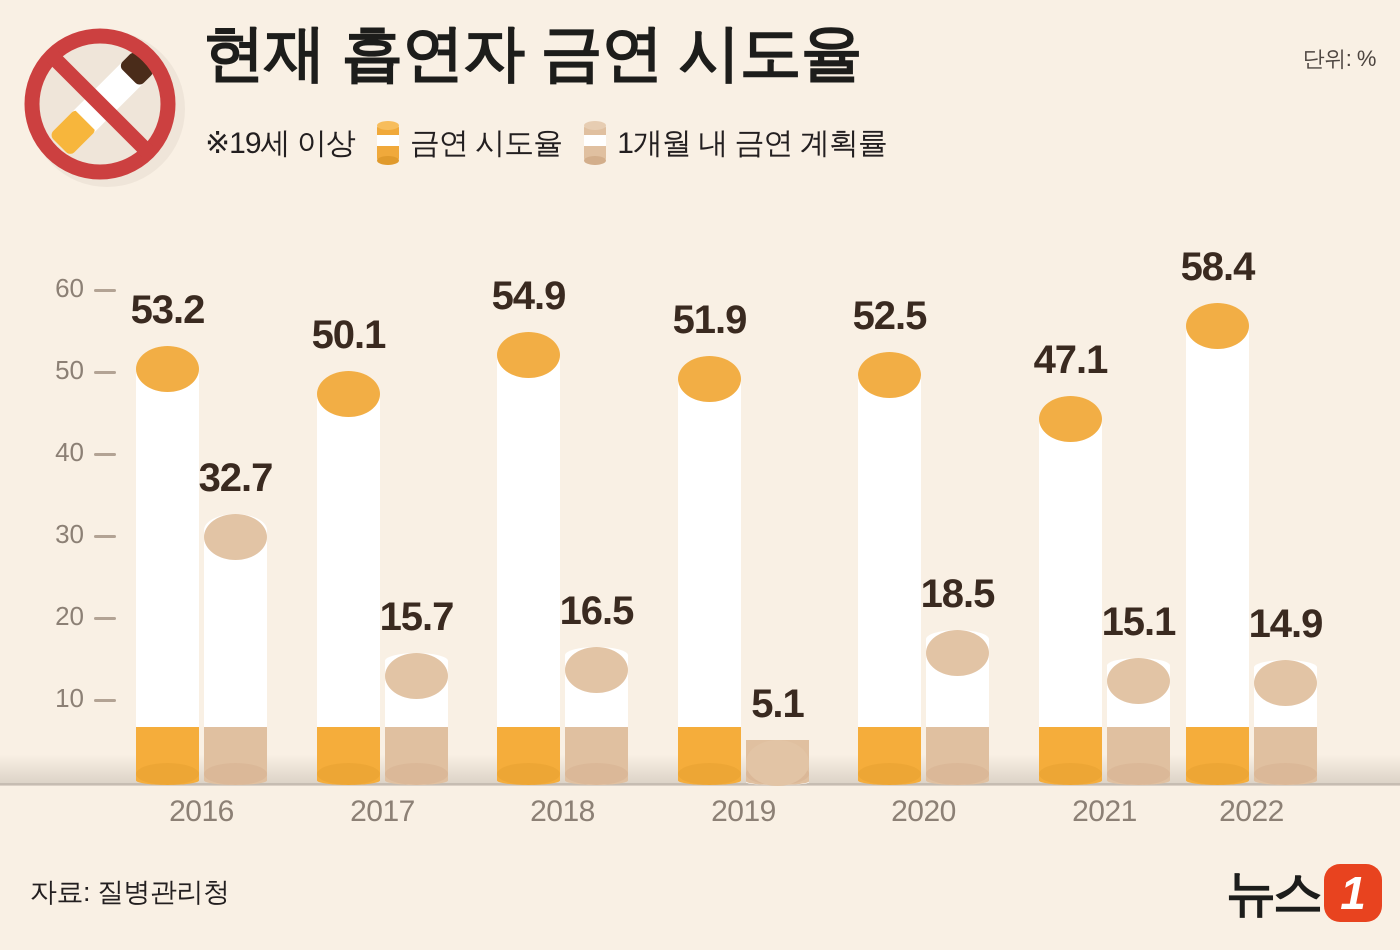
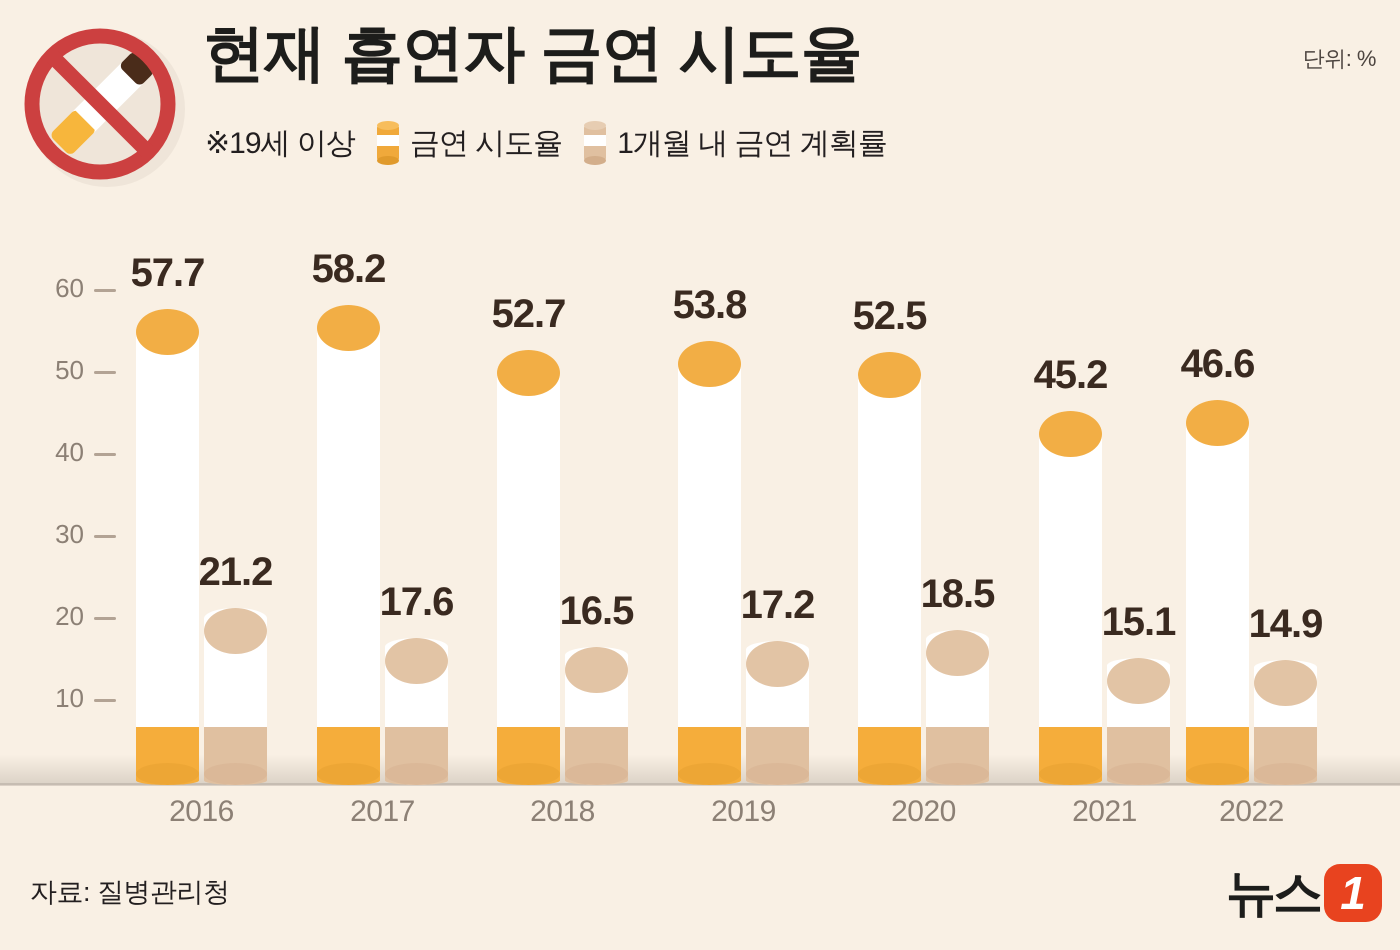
금연 시도율/2016: 53.2 -> 57.7
1개월 내 금연 계획률/2016: 32.7 -> 21.2
금연 시도율/2017: 50.1 -> 58.2
1개월 내 금연 계획률/2017: 15.7 -> 17.6
금연 시도율/2018: 54.9 -> 52.7
금연 시도율/2019: 51.9 -> 53.8
1개월 내 금연 계획률/2019: 5.1 -> 17.2
금연 시도율/2021: 47.1 -> 45.2
금연 시도율/2022: 58.4 -> 46.6
